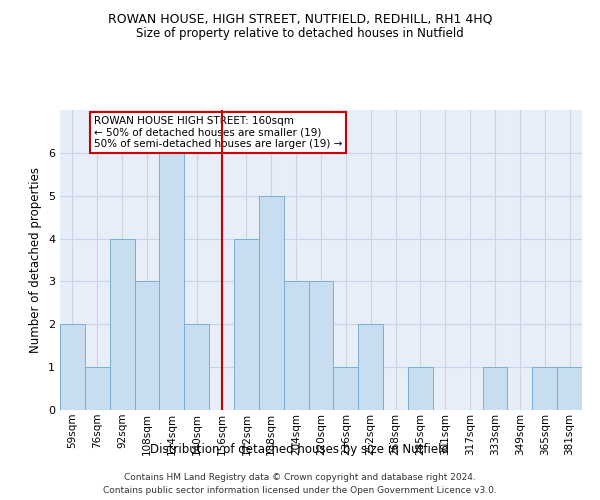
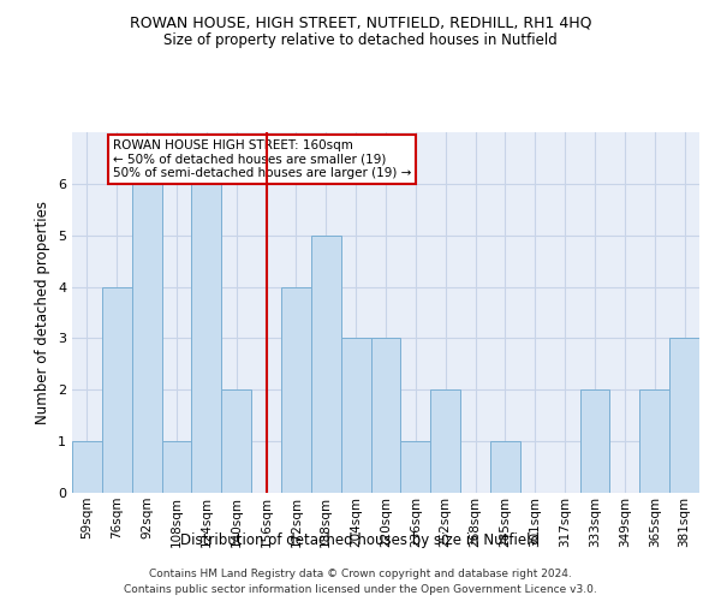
59sqm: 2 -> 1
76sqm: 1 -> 4
92sqm: 4 -> 6
108sqm: 3 -> 1
333sqm: 1 -> 2
365sqm: 1 -> 2
381sqm: 1 -> 3
